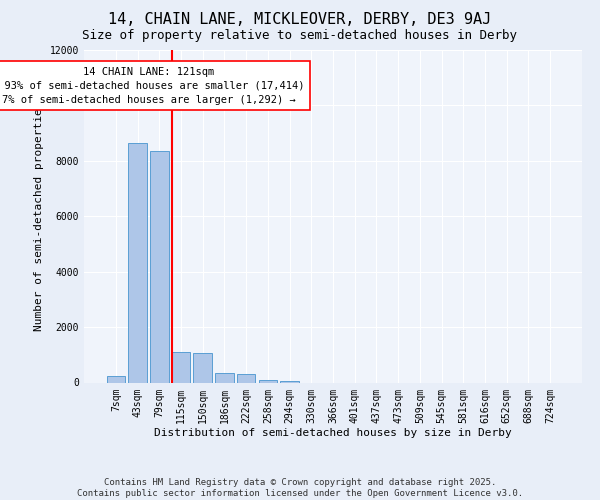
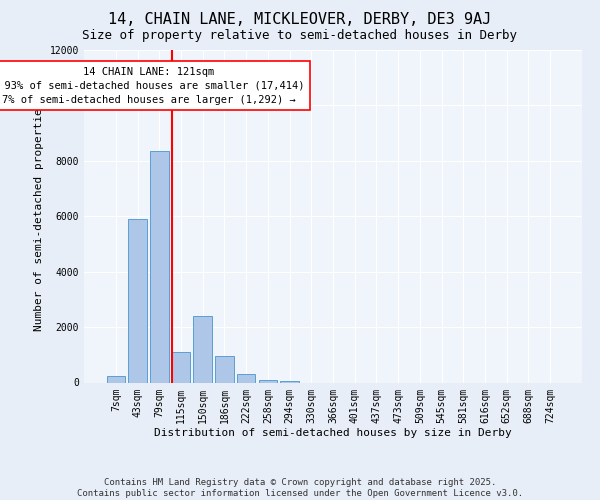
43sqm: 8650 -> 5900
150sqm: 1050 -> 2400
186sqm: 340 -> 950
